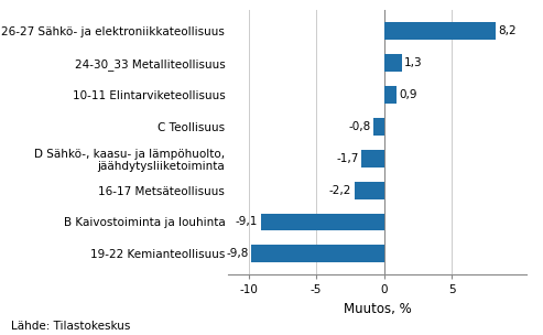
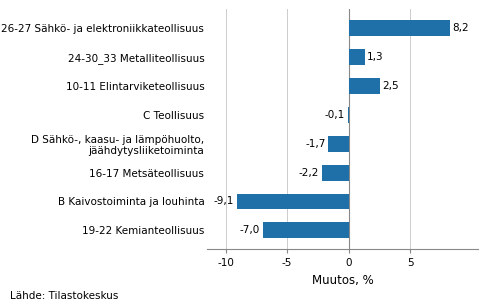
10-11 Elintarviketeollisuus: 0,9 -> 2,5
C Teollisuus: -0,8 -> -0,1
19-22 Kemianteollisuus: -9,8 -> -7,0
